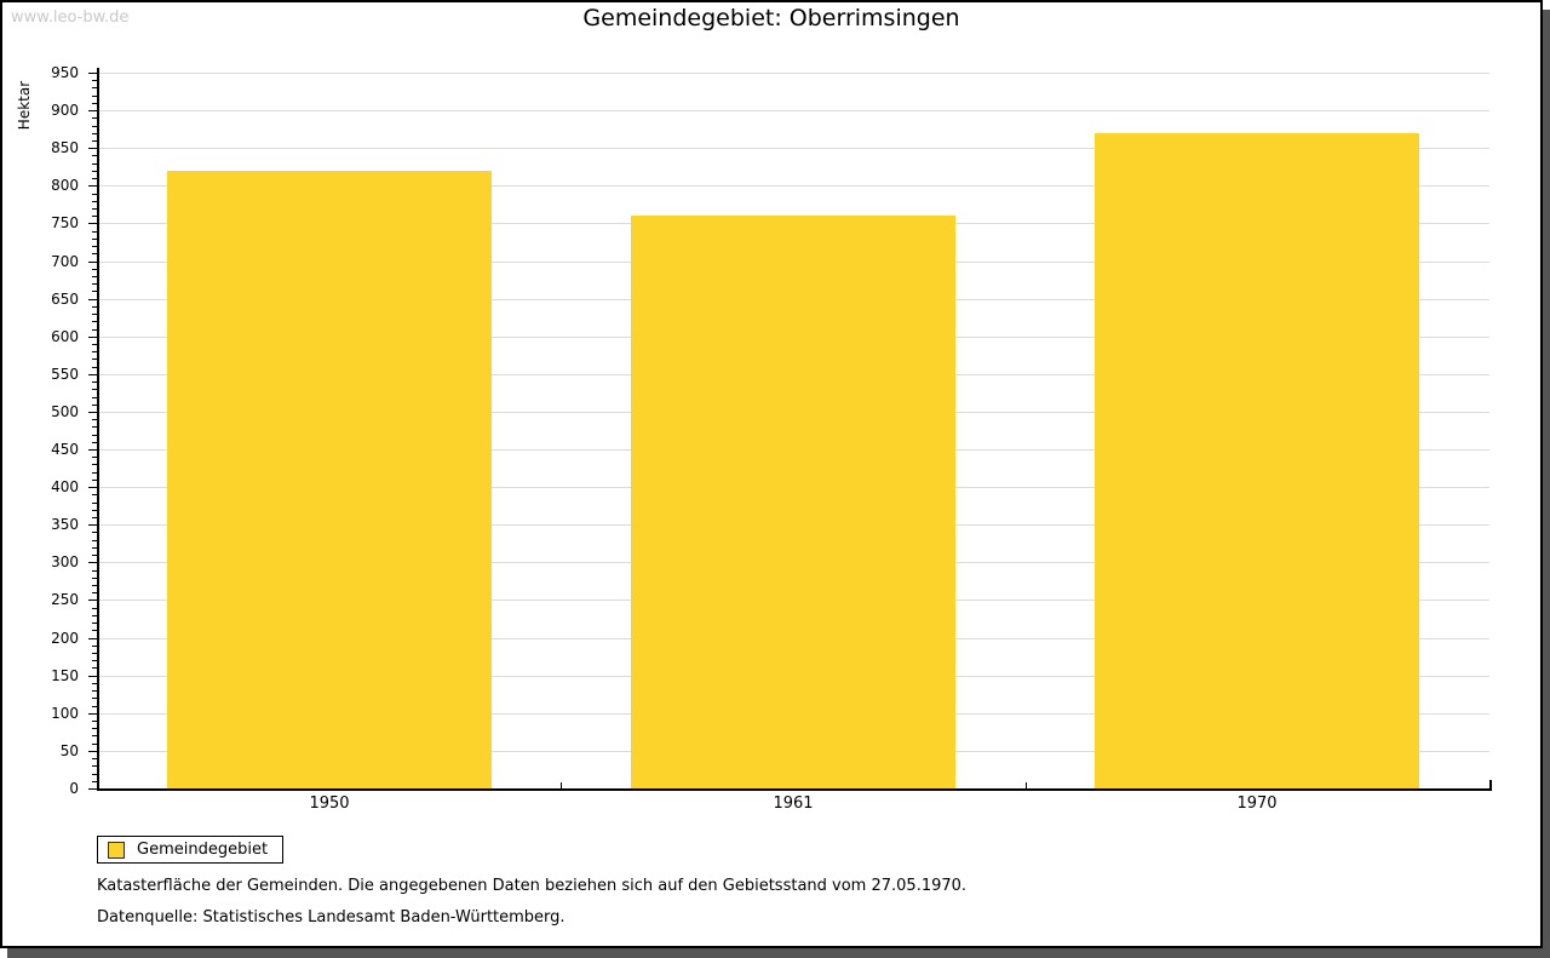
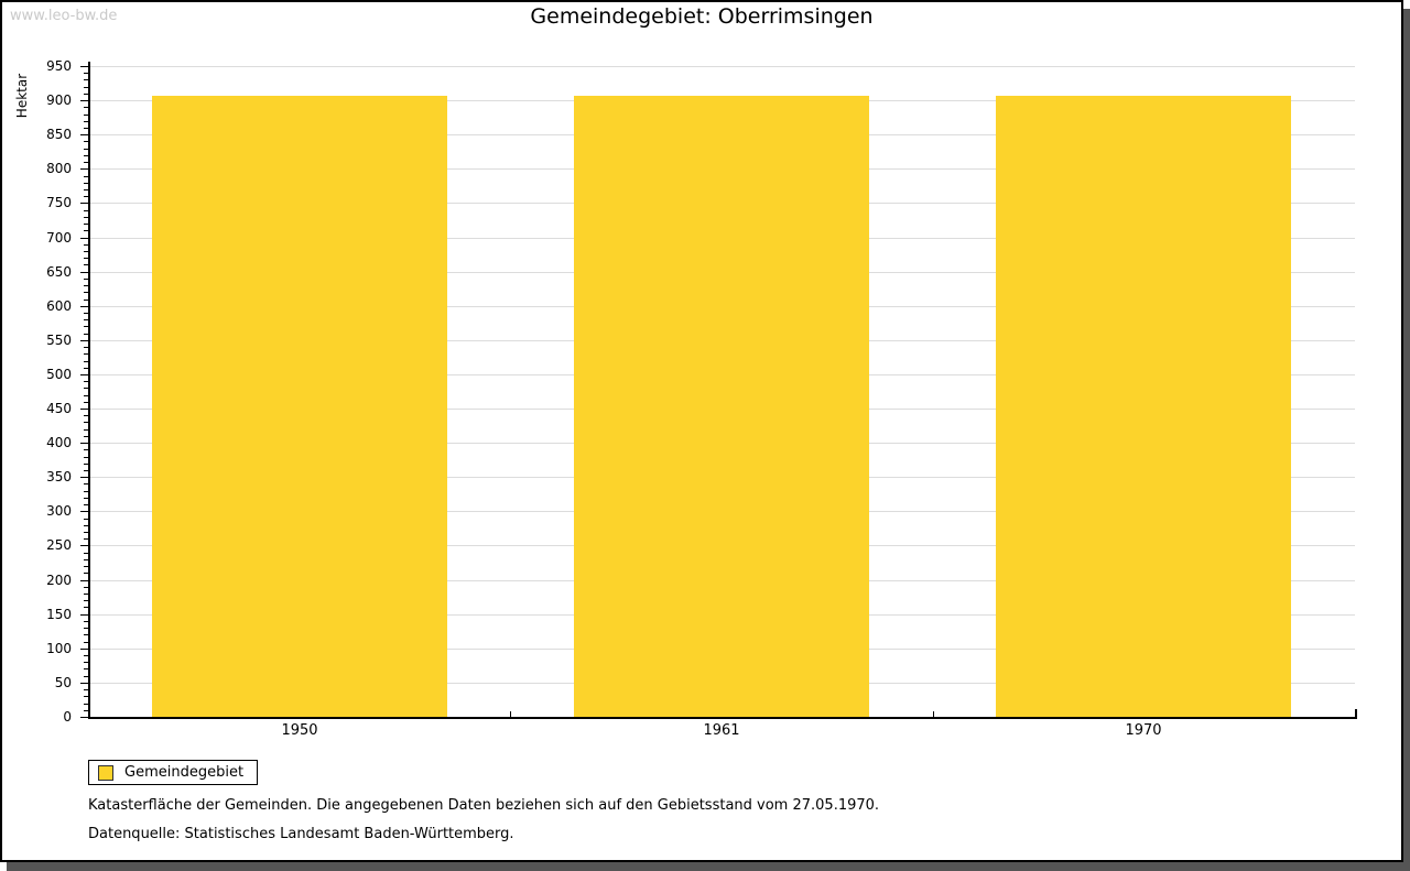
1950: 820 -> 910
1961: 760 -> 910
1970: 870 -> 910
